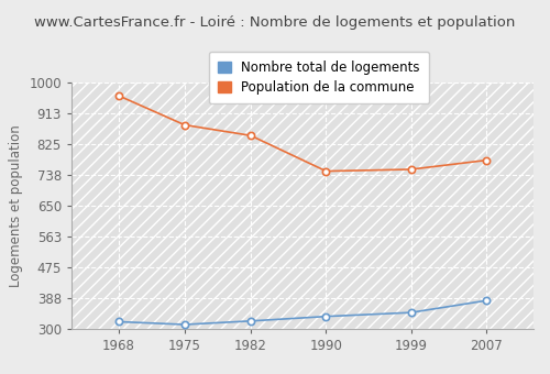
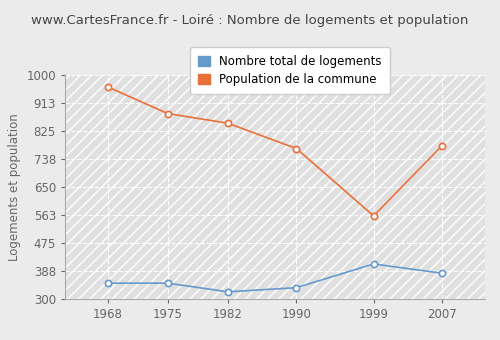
Nombre total de logements/1968: 321 -> 350
Nombre total de logements/1975: 313 -> 350
Population de la commune/1990: 748 -> 770
Nombre total de logements/1999: 347 -> 410
Population de la commune/1999: 753 -> 560
